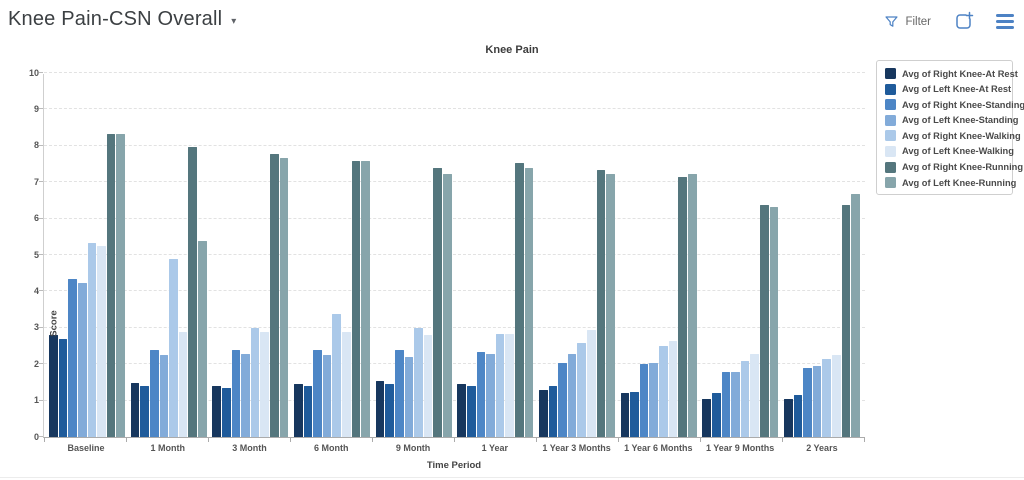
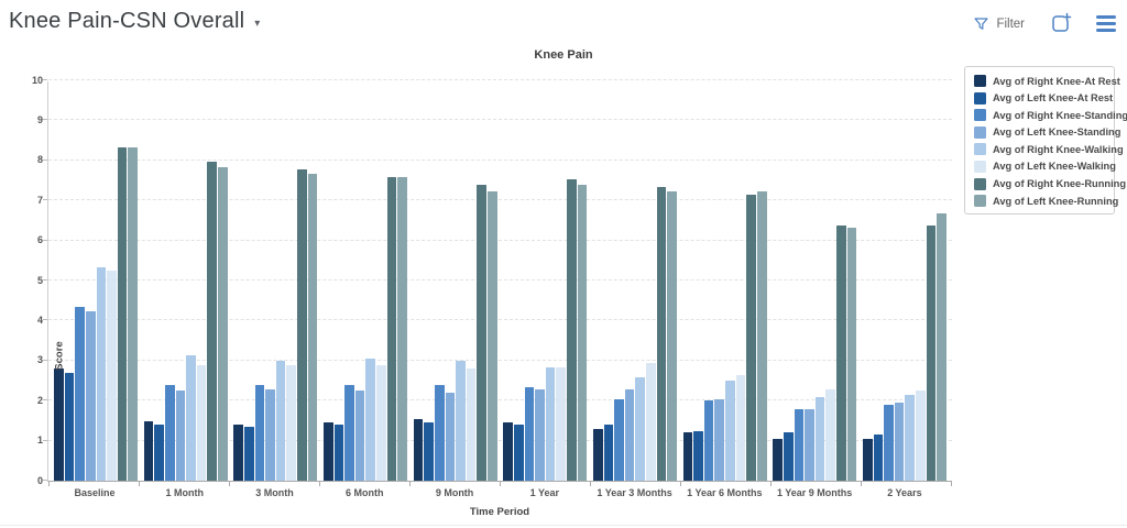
Avg of Right Knee-Walking/1 Month: 4.9 -> 3.1
Avg of Left Knee-Running/1 Month: 5.4 -> 7.8
Avg of Right Knee-Walking/6 Month: 3.4 -> 3.0
